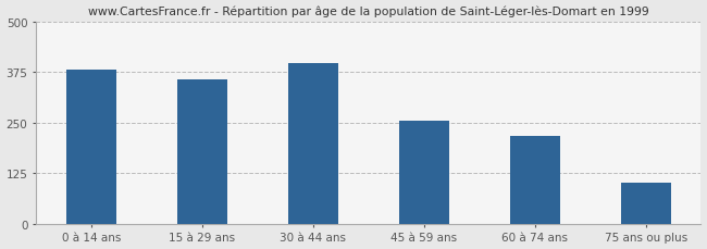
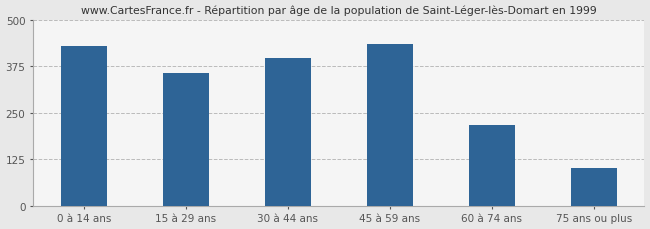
0 à 14 ans: 381 -> 430
45 à 59 ans: 254 -> 435
